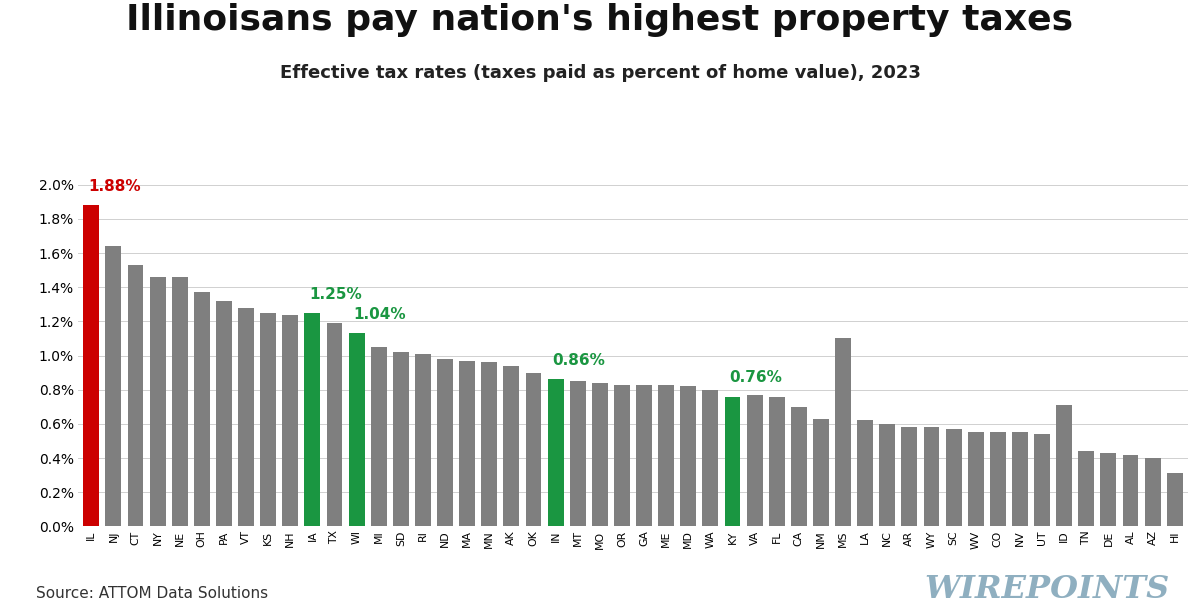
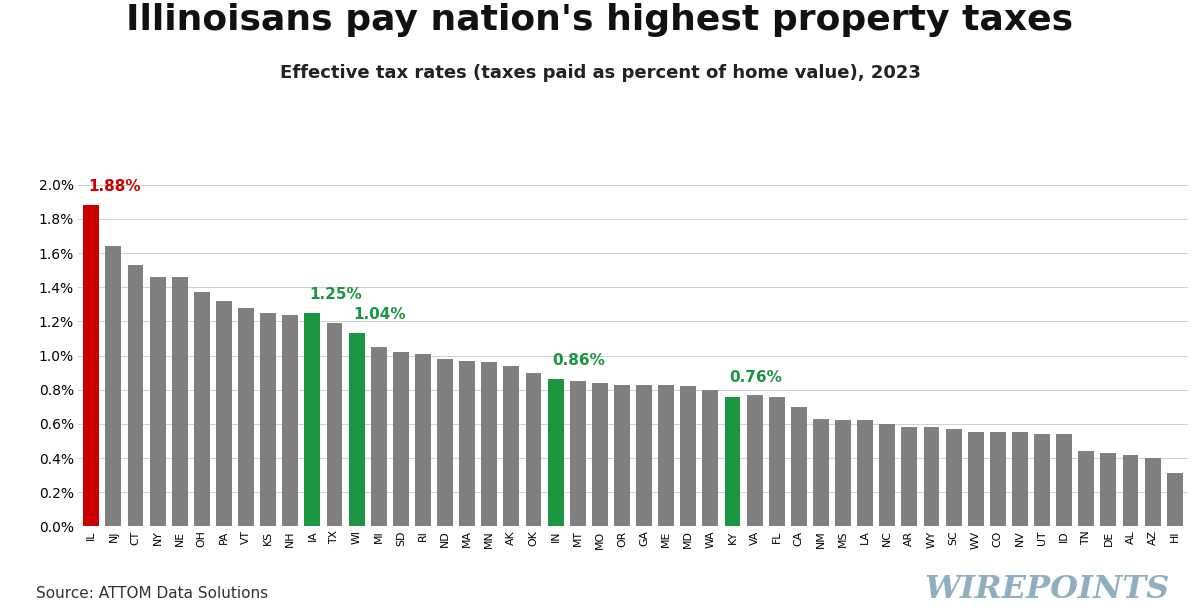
MS: 1.10% -> 0.62%
ID: 0.71% -> 0.54%
